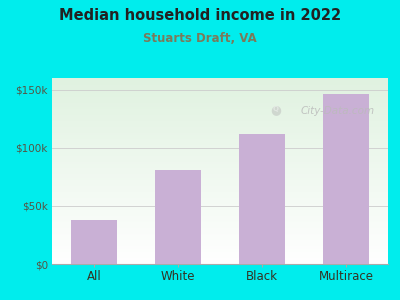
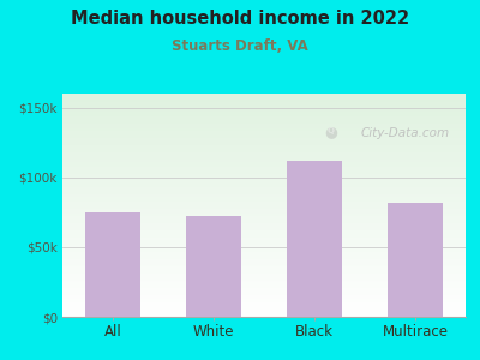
All: $38k -> $75k
White: $81k -> $72k
Multirace: $146k -> $82k
